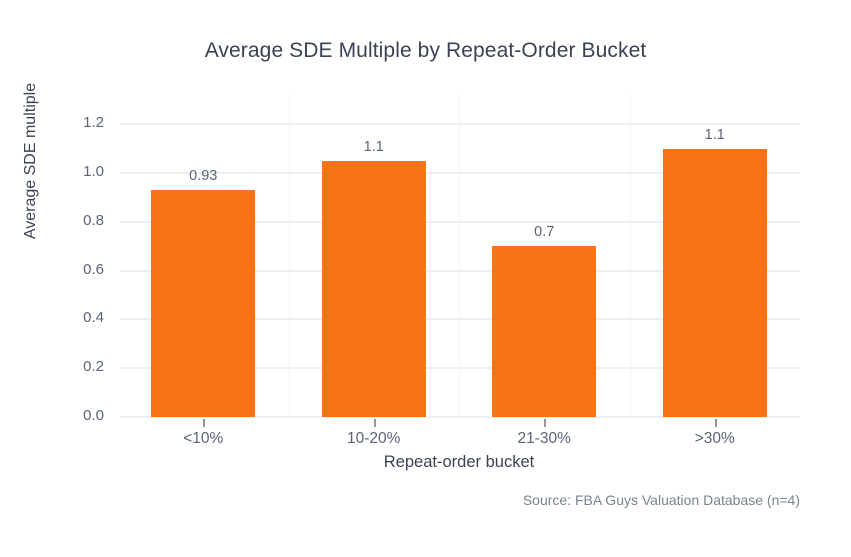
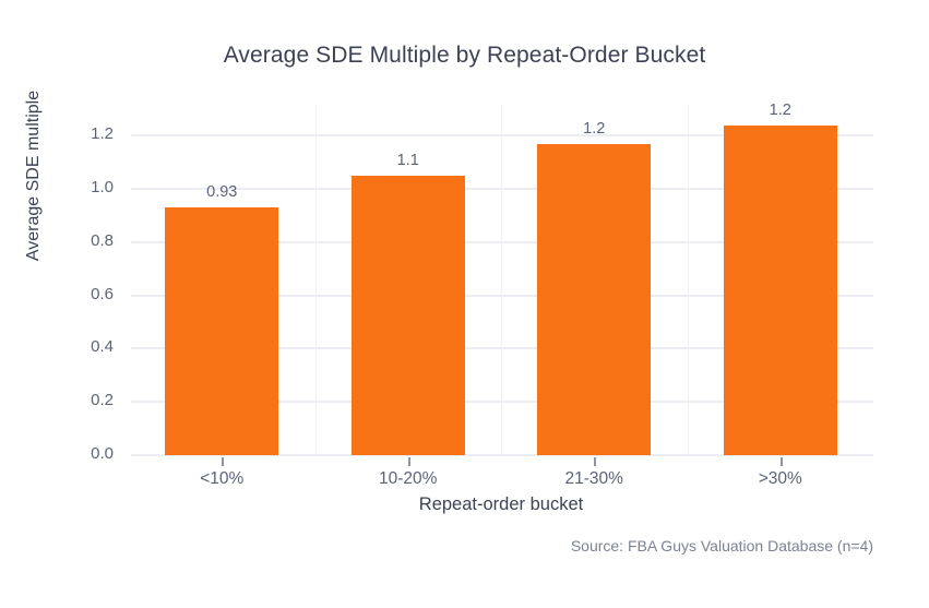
21-30%: 0.7 -> 1.2
>30%: 1.1 -> 1.2
